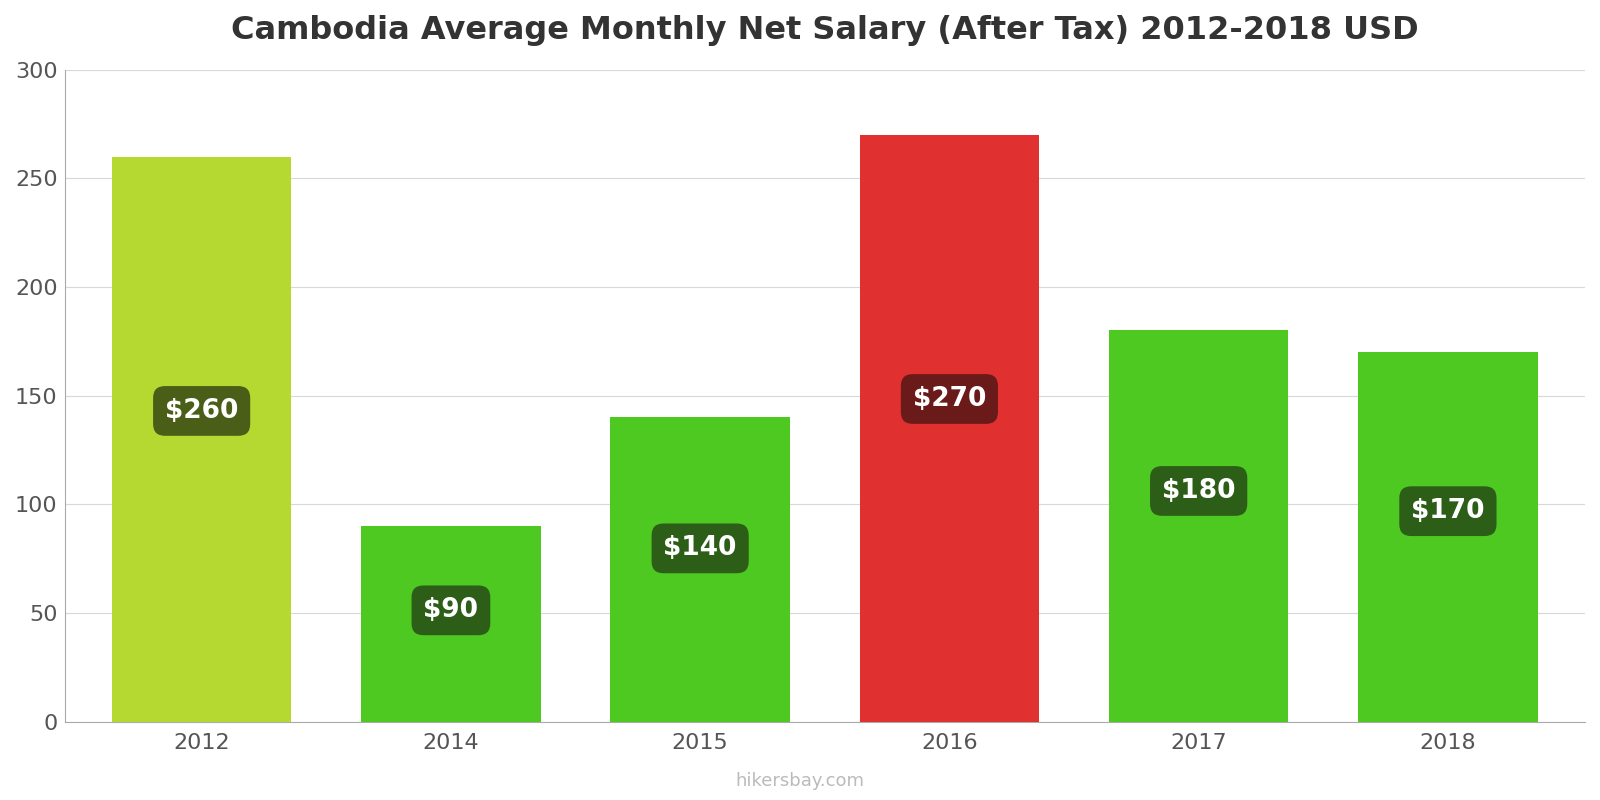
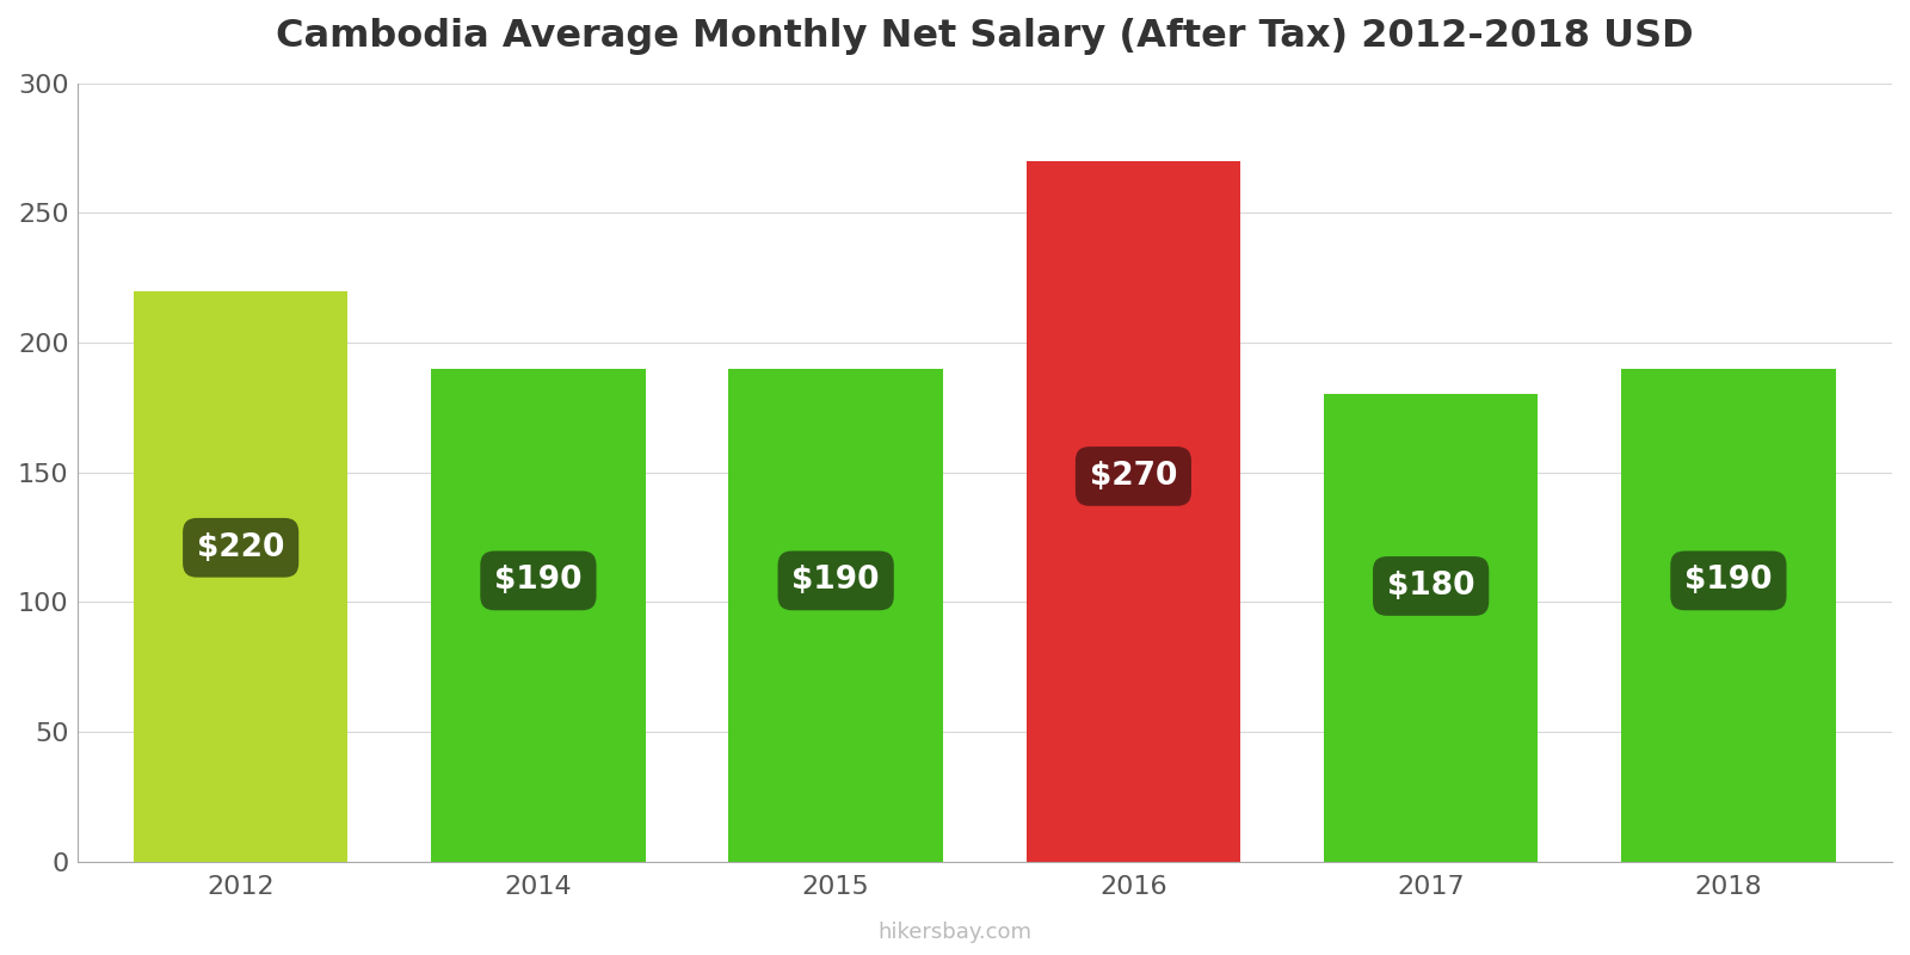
2012: $260 -> $220
2014: $90 -> $190
2015: $140 -> $190
2018: $170 -> $190
